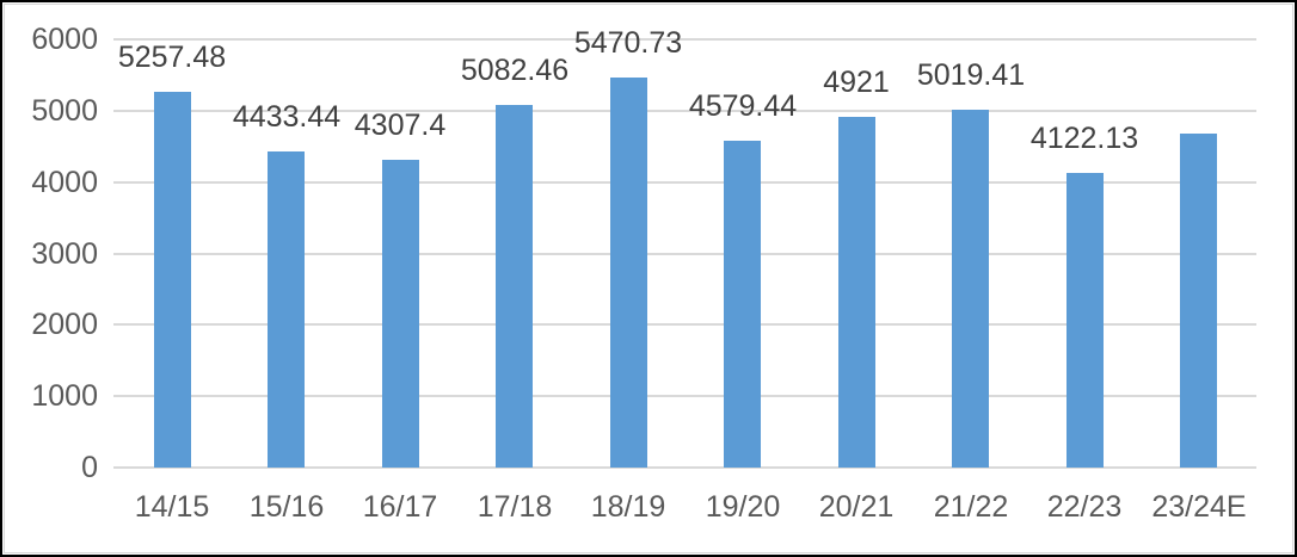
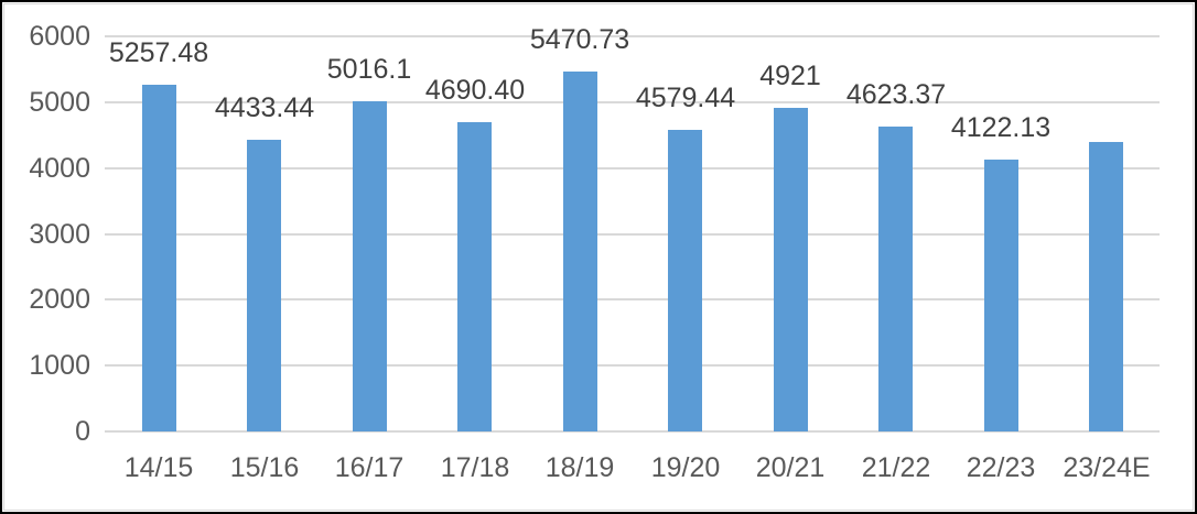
16/17: 4307.4 -> 5016.1
17/18: 5082.46 -> 4690.40
21/22: 5019.41 -> 4623.37
23/24E: 4700 -> 4400
